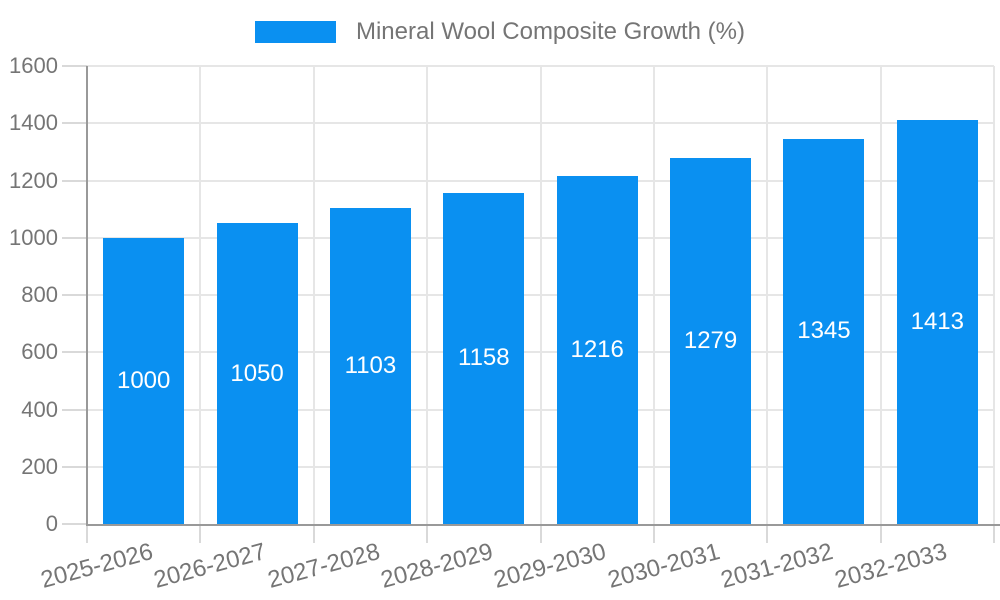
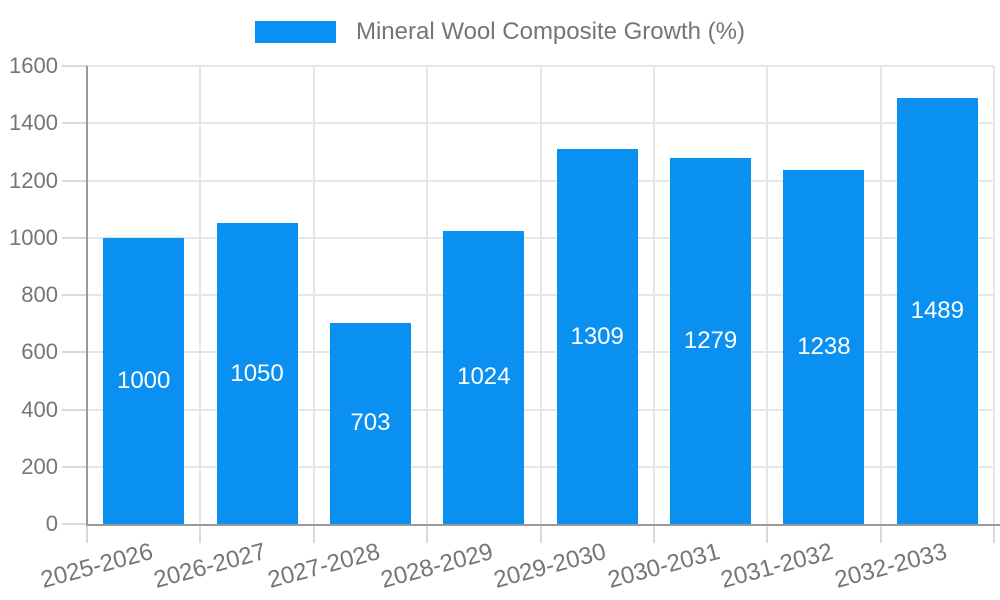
2027-2028: 1103 -> 703
2028-2029: 1158 -> 1024
2029-2030: 1216 -> 1309
2031-2032: 1345 -> 1238
2032-2033: 1413 -> 1489
